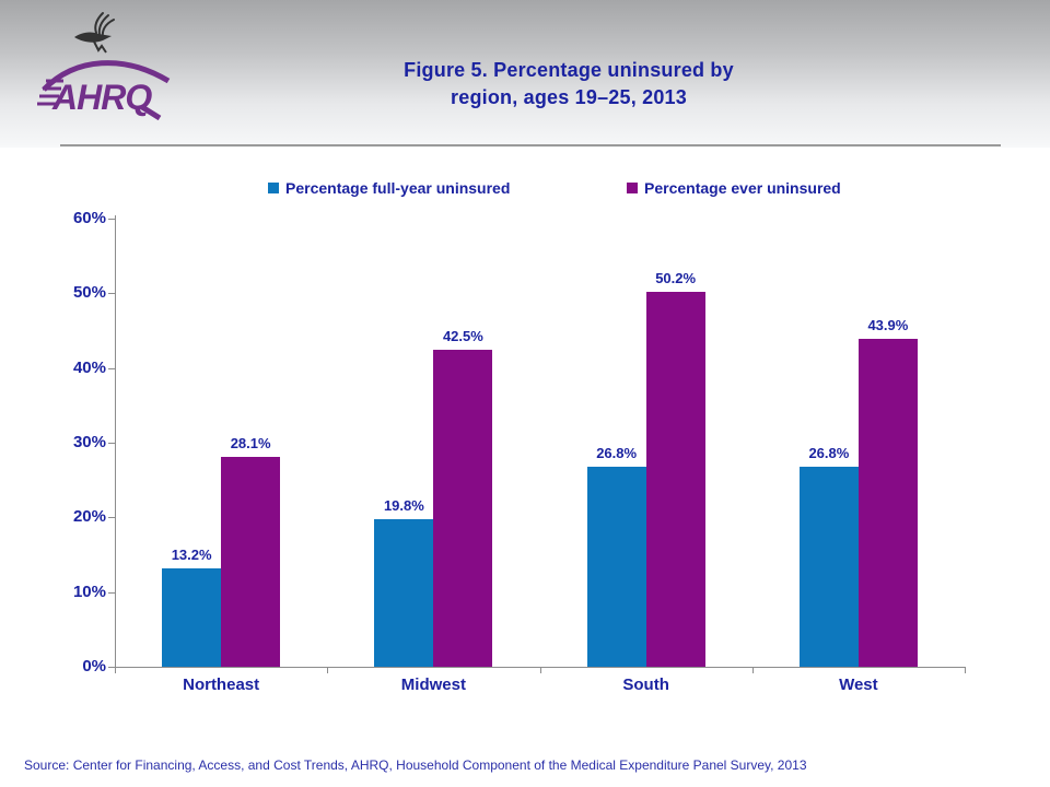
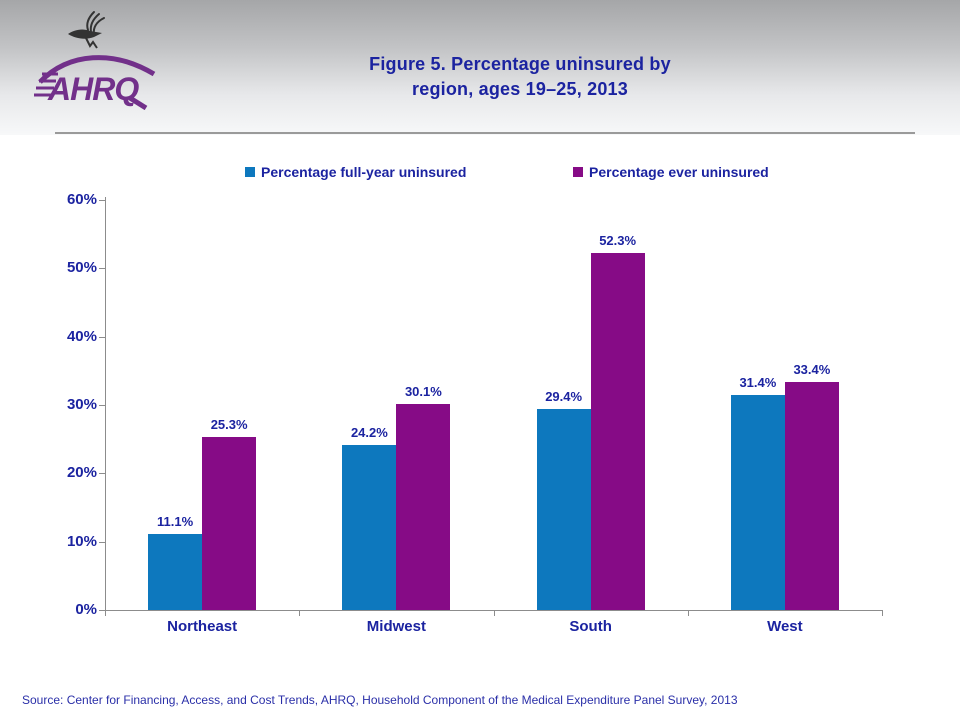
Percentage full-year uninsured/Northeast: 13.2% -> 11.1%
Percentage ever uninsured/Northeast: 28.1% -> 25.3%
Percentage full-year uninsured/Midwest: 19.8% -> 24.2%
Percentage ever uninsured/Midwest: 42.5% -> 30.1%
Percentage full-year uninsured/South: 26.8% -> 29.4%
Percentage ever uninsured/South: 50.2% -> 52.3%
Percentage full-year uninsured/West: 26.8% -> 31.4%
Percentage ever uninsured/West: 43.9% -> 33.4%
